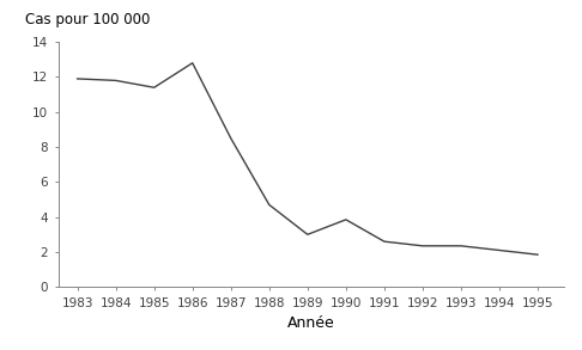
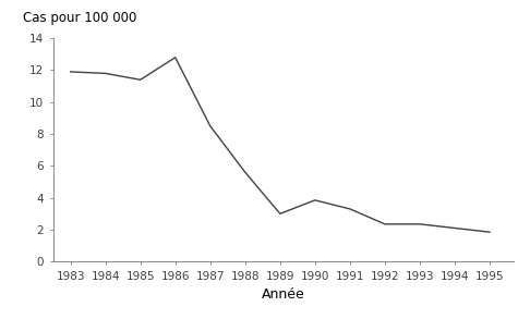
1988: 4.7 -> 5.6
1991: 2.6 -> 3.3
